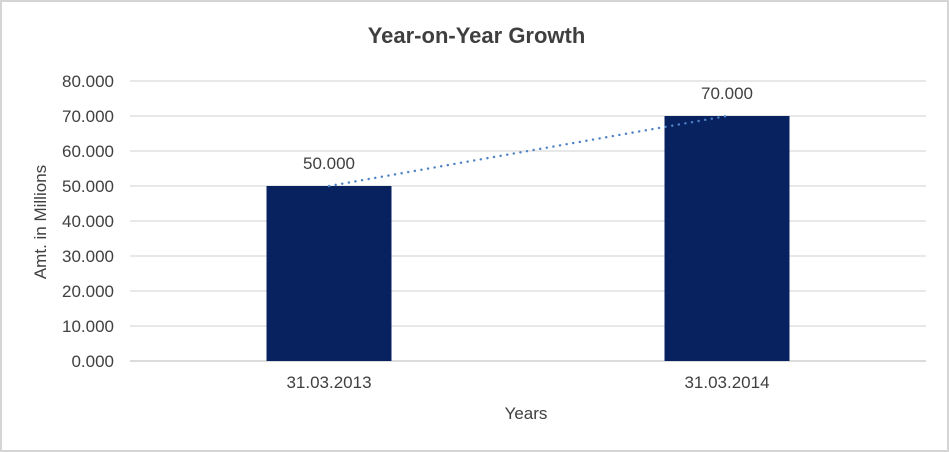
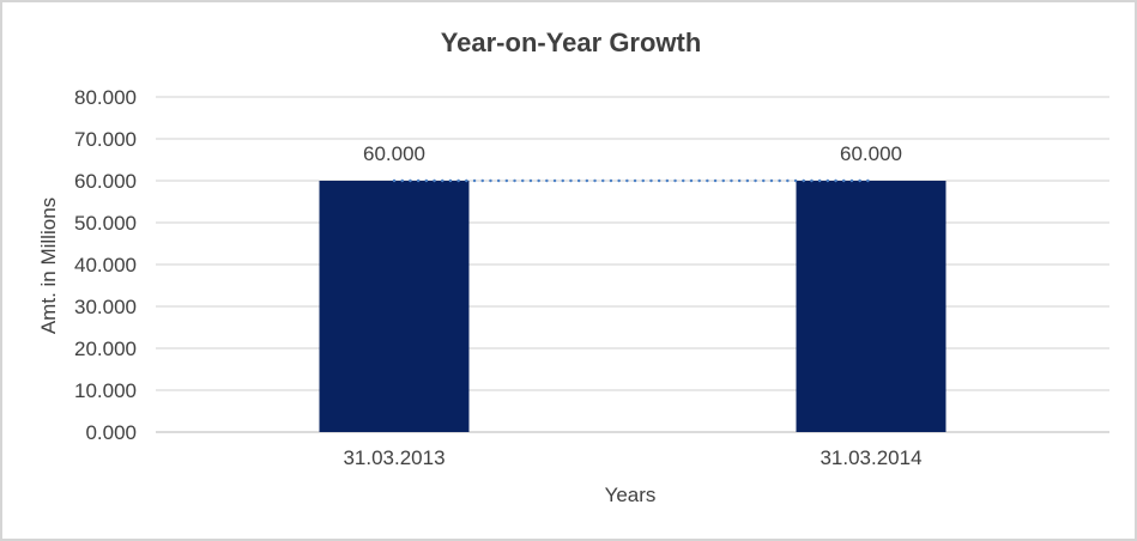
31.03.2013: 50.000 -> 60.000
31.03.2014: 70.000 -> 60.000
